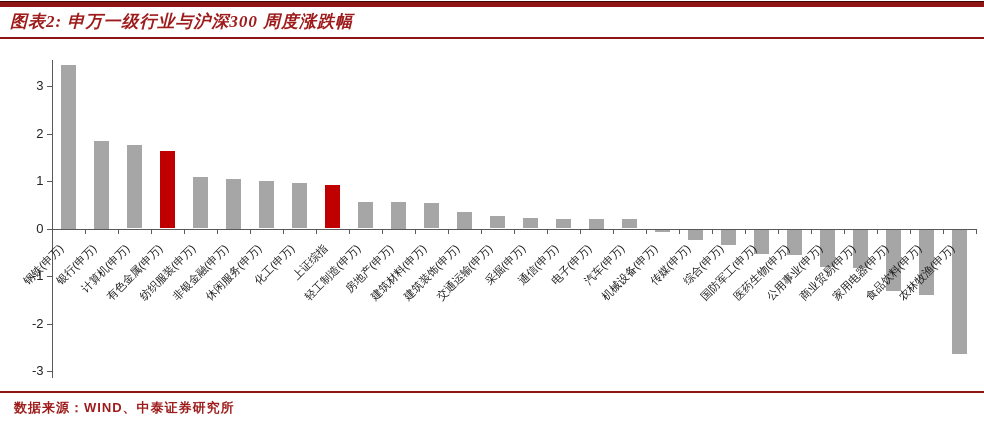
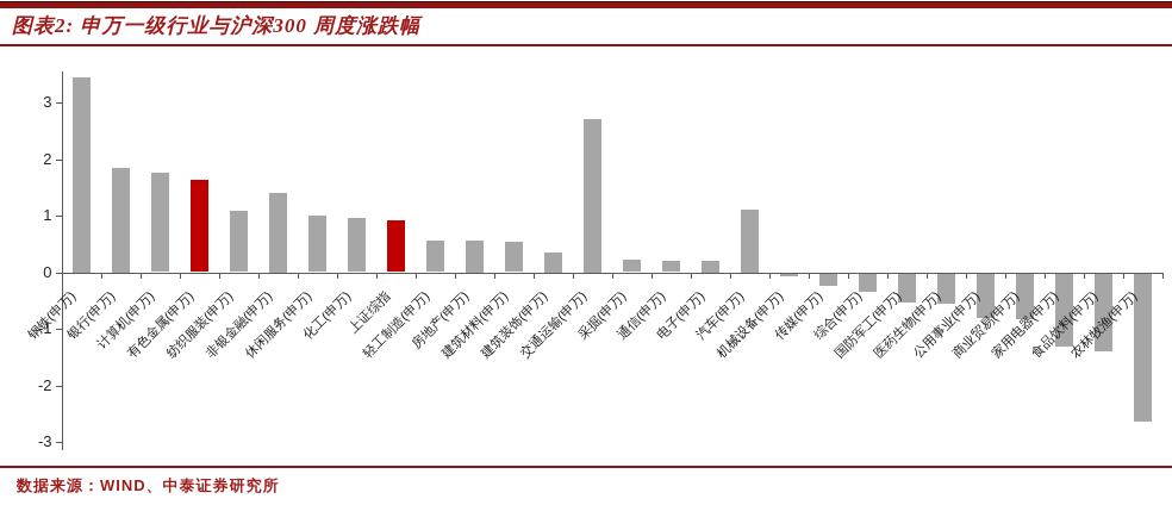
非银金融(申万): 1.1 -> 1.4
交通运输(申万): 0.3 -> 2.7
汽车(申万): 0.2 -> 1.1
